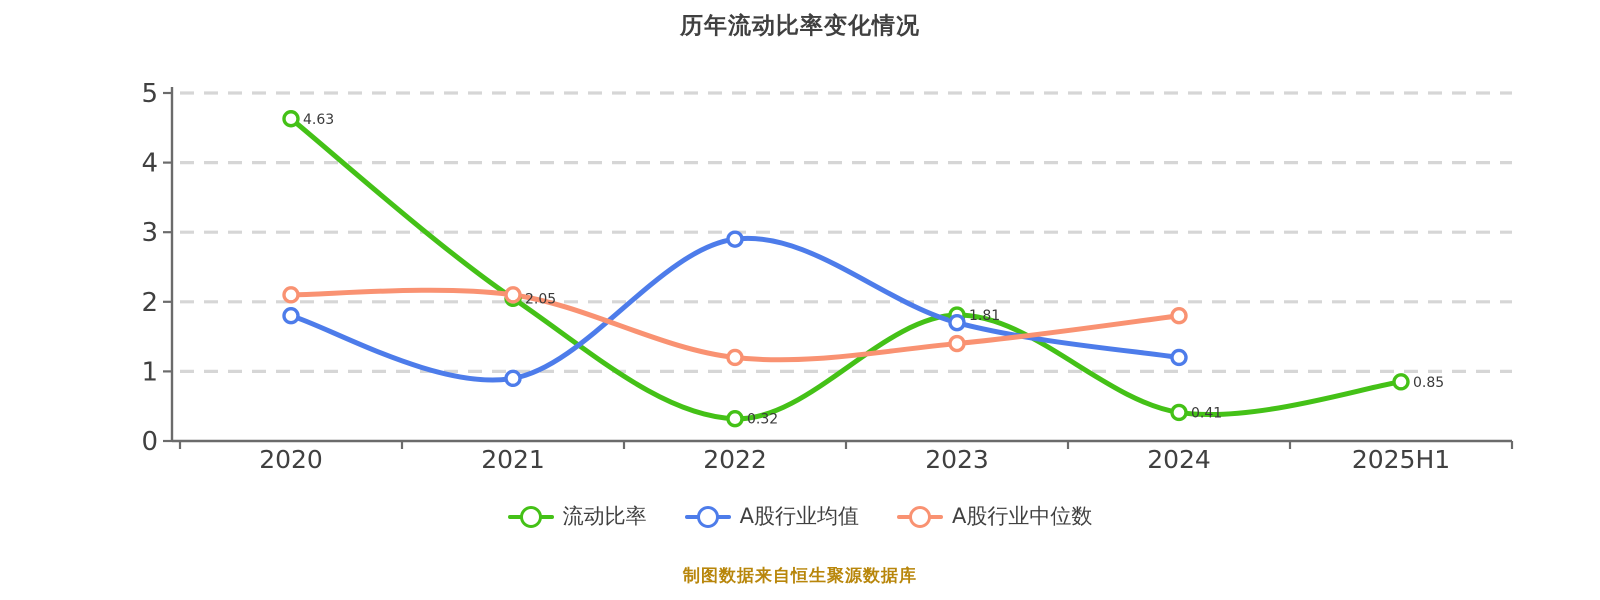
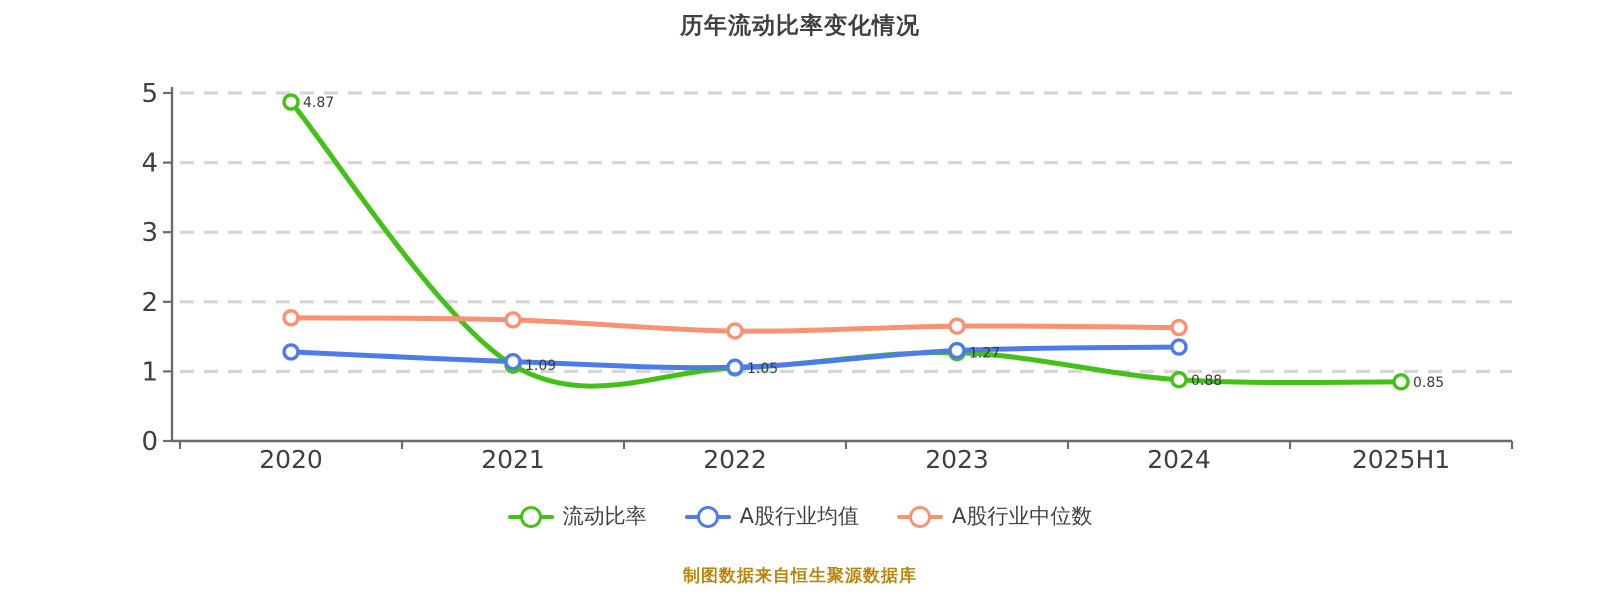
流动比率/2020: 4.63 -> 4.87
A股行业均值/2020: 1.8 -> 1.3
A股行业中位数/2020: 2.1 -> 1.8
流动比率/2021: 2.05 -> 1.09
A股行业均值/2021: 0.9 -> 1.1
A股行业中位数/2021: 2.1 -> 1.7
流动比率/2022: 0.32 -> 1.05
A股行业均值/2022: 2.9 -> 1.1
A股行业中位数/2022: 1.2 -> 1.6
流动比率/2023: 1.81 -> 1.27
A股行业均值/2023: 1.7 -> 1.3
A股行业中位数/2023: 1.4 -> 1.6
流动比率/2024: 0.41 -> 0.88
A股行业均值/2024: 1.2 -> 1.4
A股行业中位数/2024: 1.8 -> 1.6
